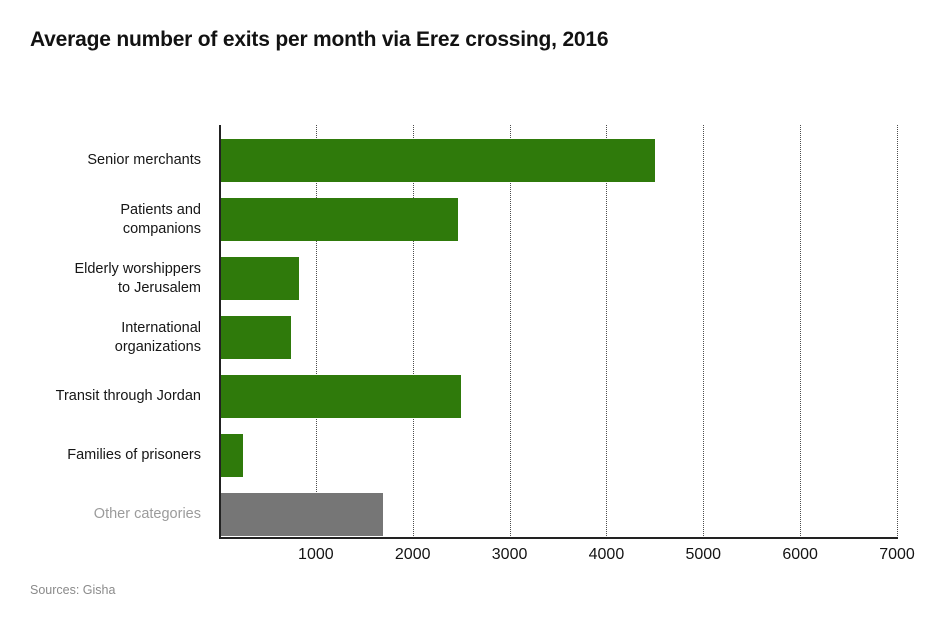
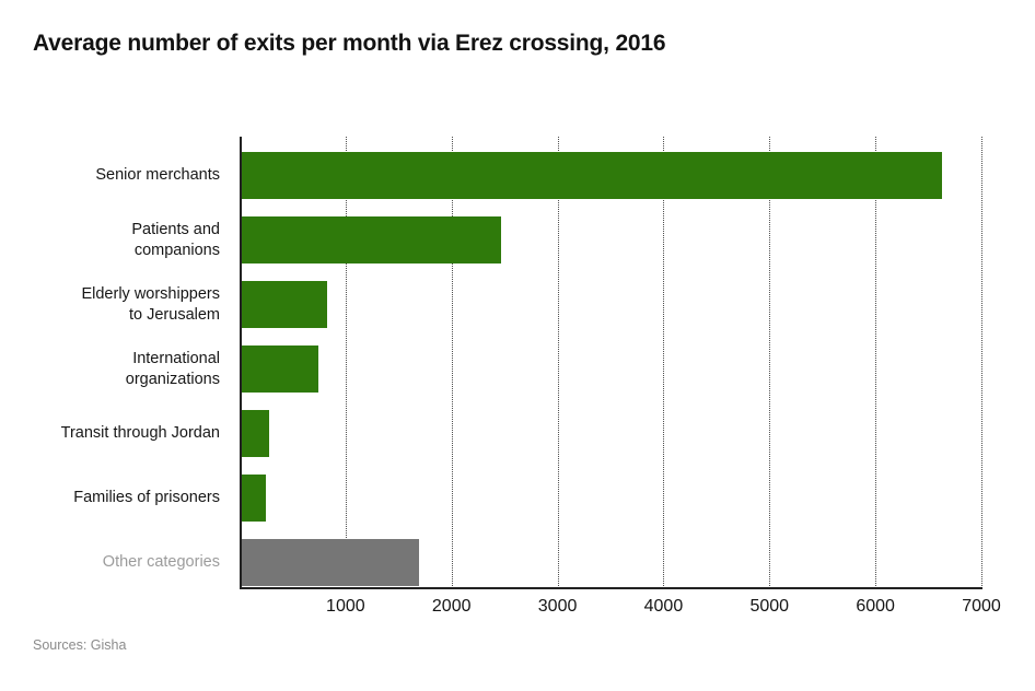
Senior merchants: 4500 -> 6600
Transit through Jordan: 2500 -> 300
